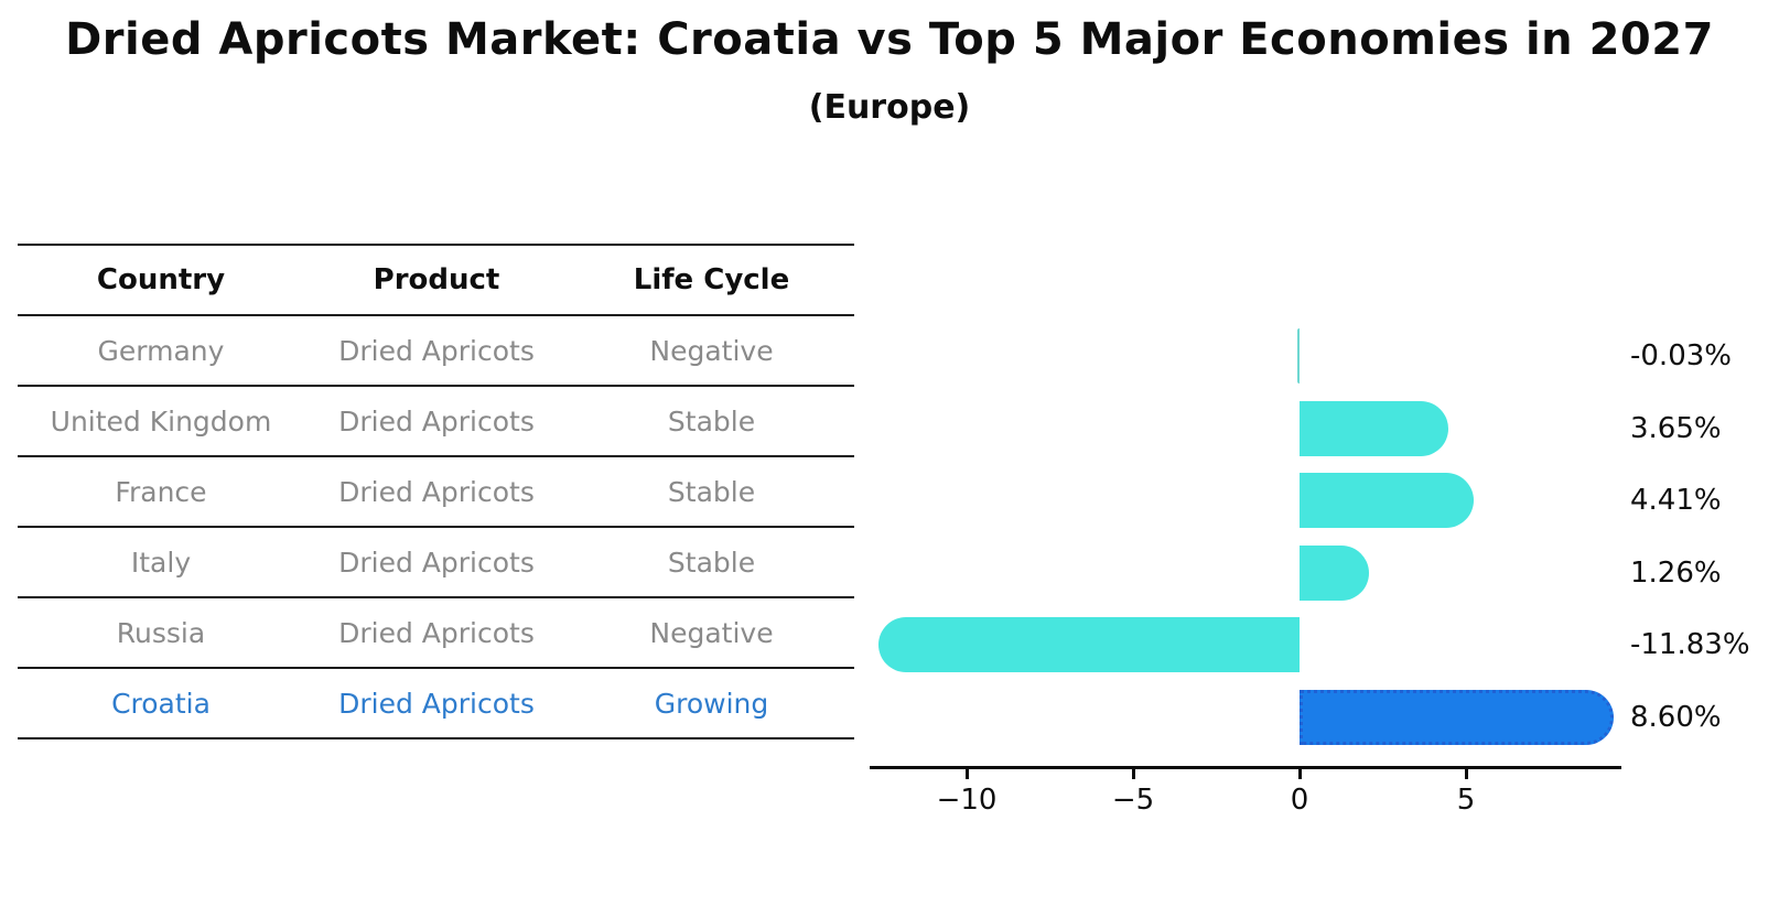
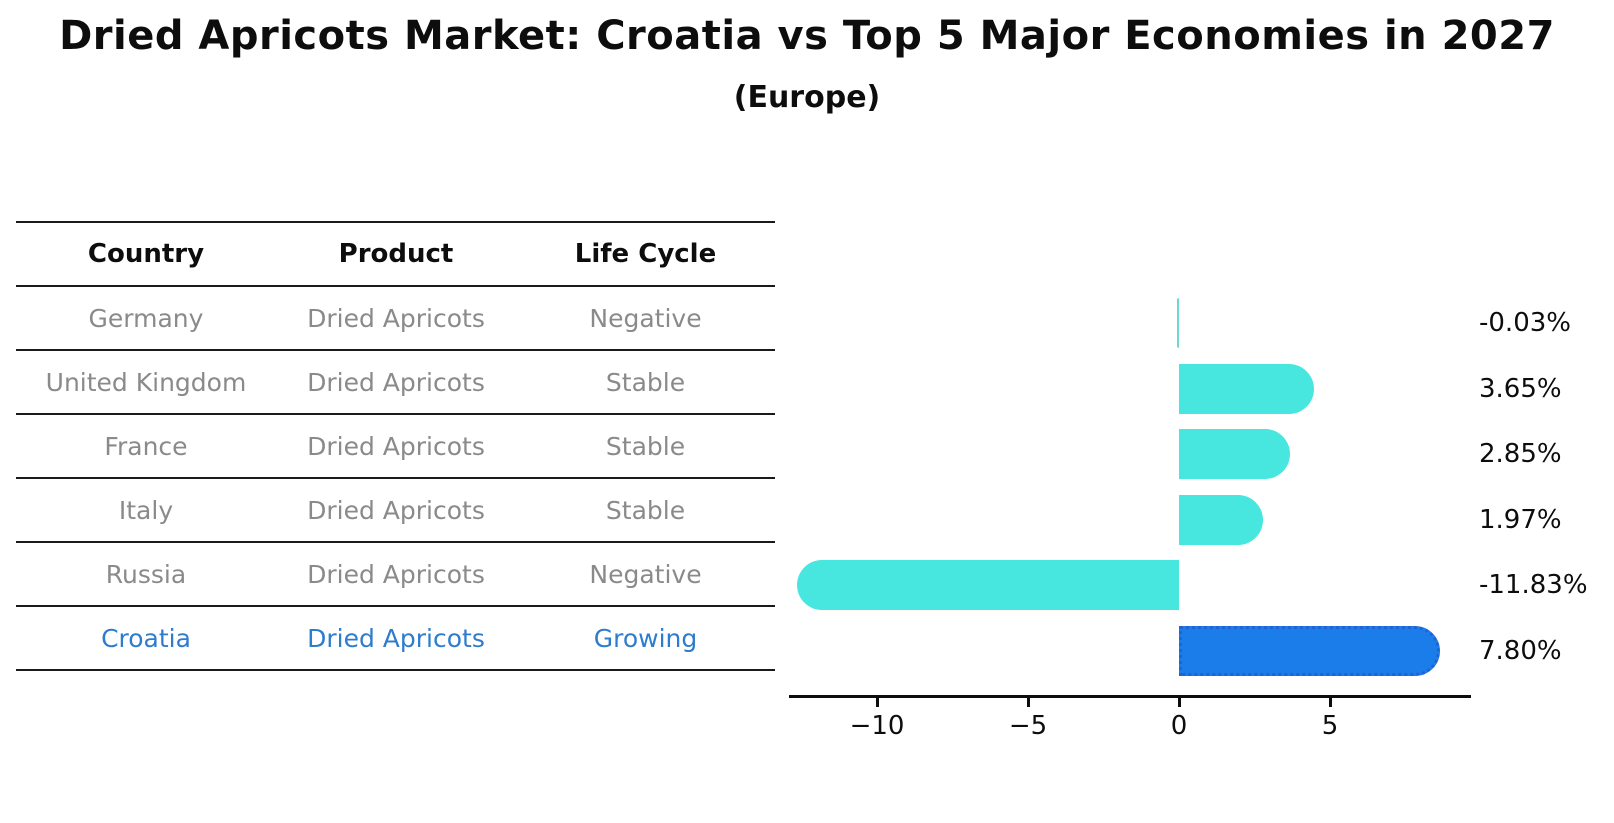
France: 4.41% -> 2.85%
Italy: 1.26% -> 1.97%
Croatia: 8.60% -> 7.80%
